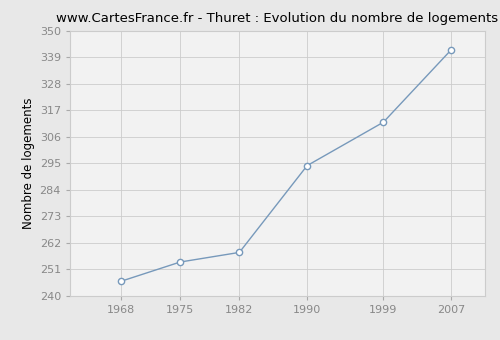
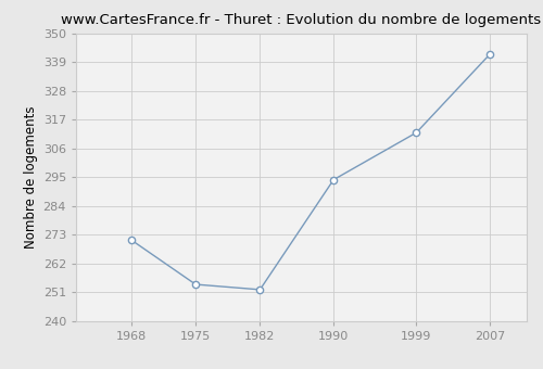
1968: 246 -> 271
1982: 258 -> 252
